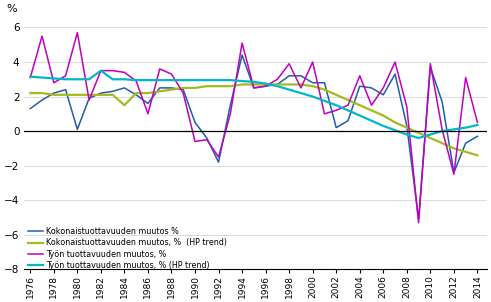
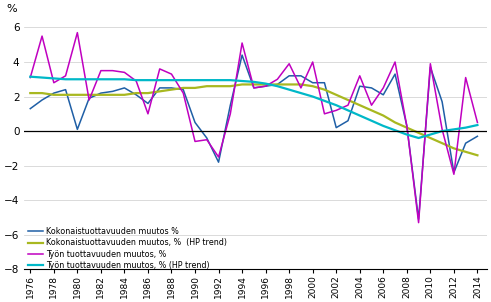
Työn tuottavuuden muutos, % (HP trend)/1982: 3.5 -> 3.0
Kokonaistuottavuuden muutos, % (HP trend)/1984: 1.5 -> 2.1
Työn tuottavuuden muutos, %/2008: 1.4 -> 0.3
